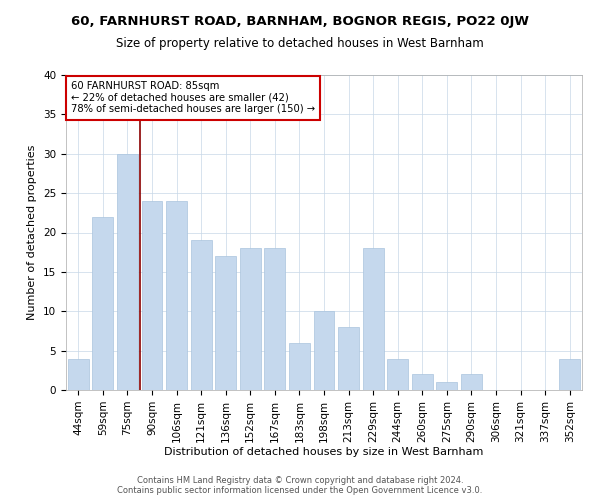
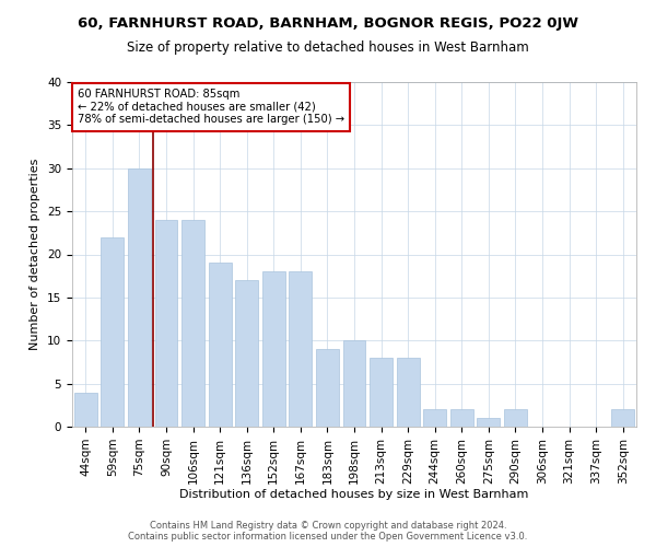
183sqm: 6 -> 9
229sqm: 18 -> 8
244sqm: 4 -> 2
352sqm: 4 -> 2
